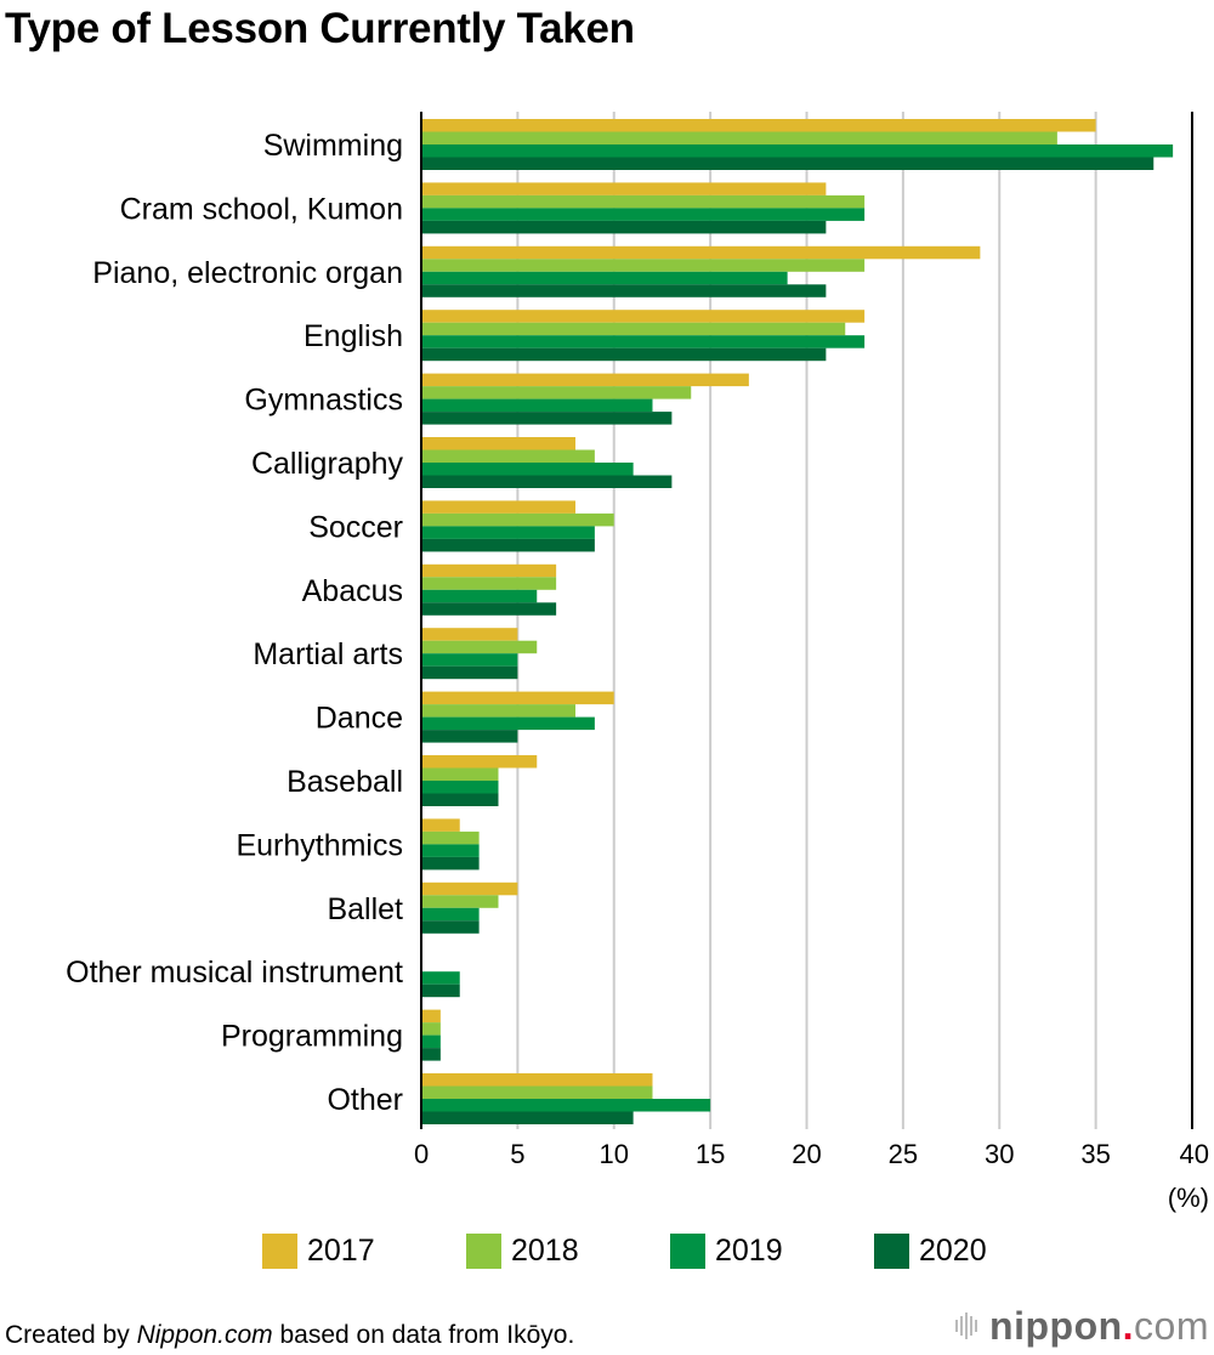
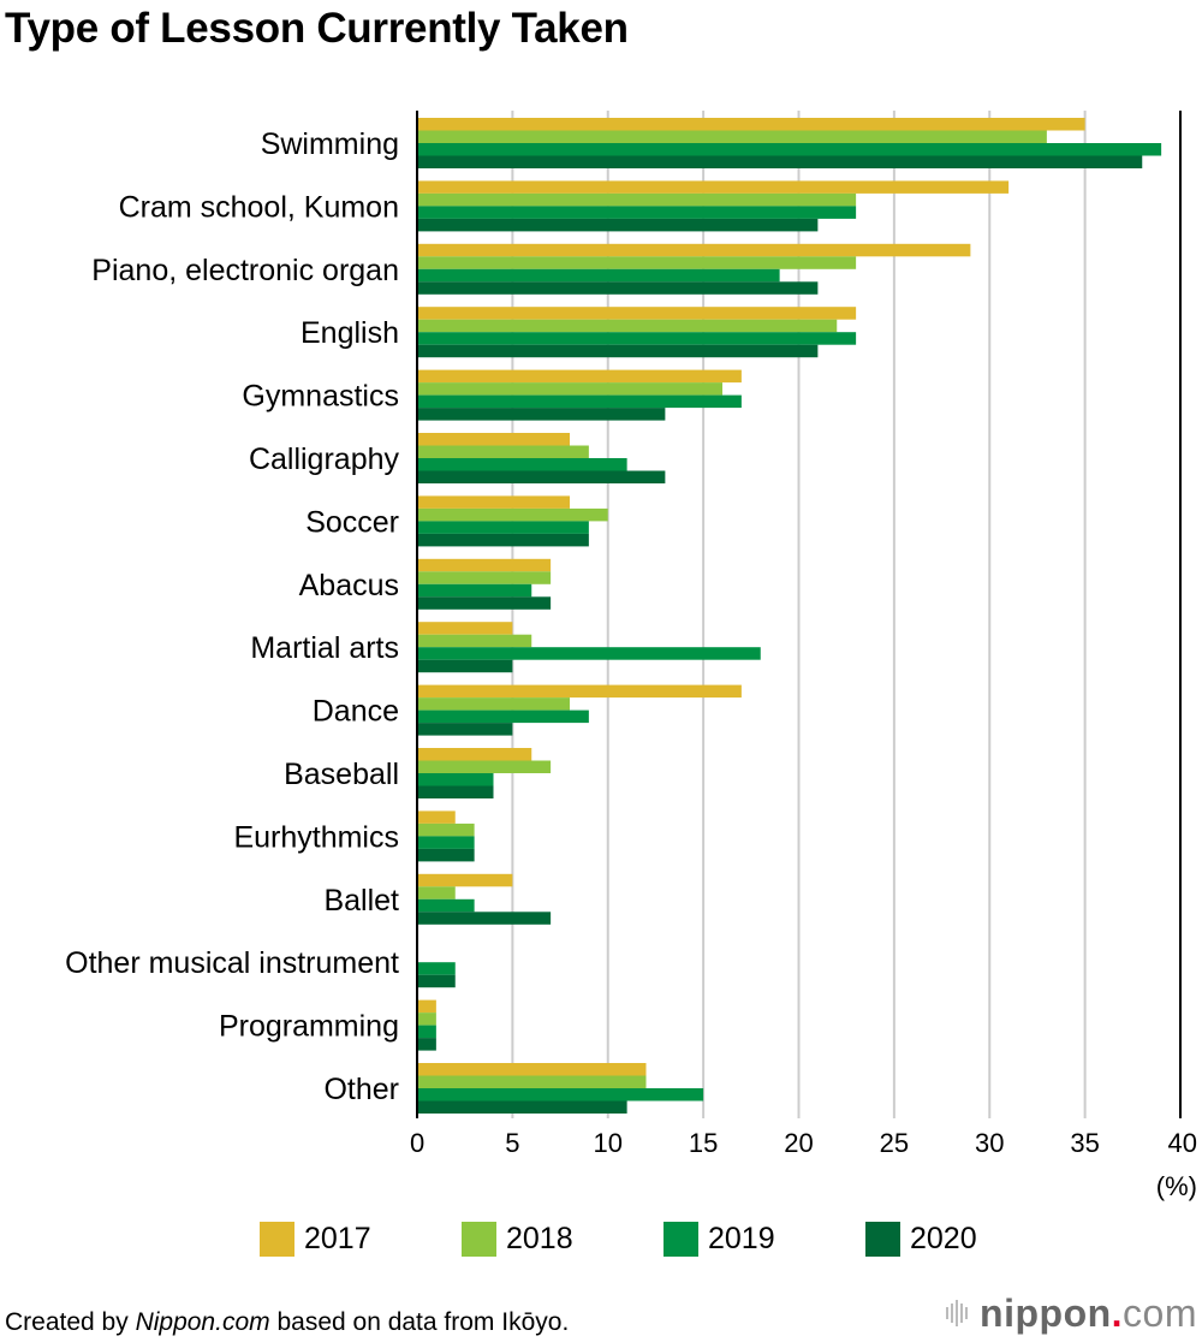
2017/Cram school, Kumon: 21 -> 31
2018/Gymnastics: 14 -> 16
2019/Gymnastics: 12 -> 17
2019/Martial arts: 5 -> 18
2017/Dance: 10 -> 17
2018/Baseball: 4 -> 7
2018/Ballet: 4 -> 2
2020/Ballet: 3 -> 7
